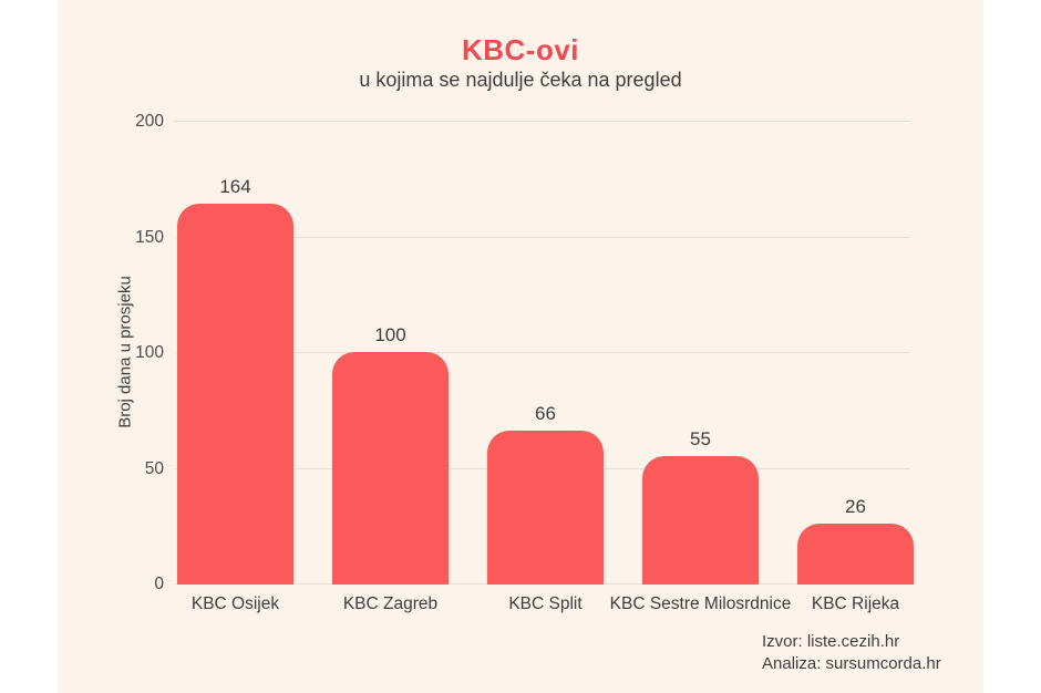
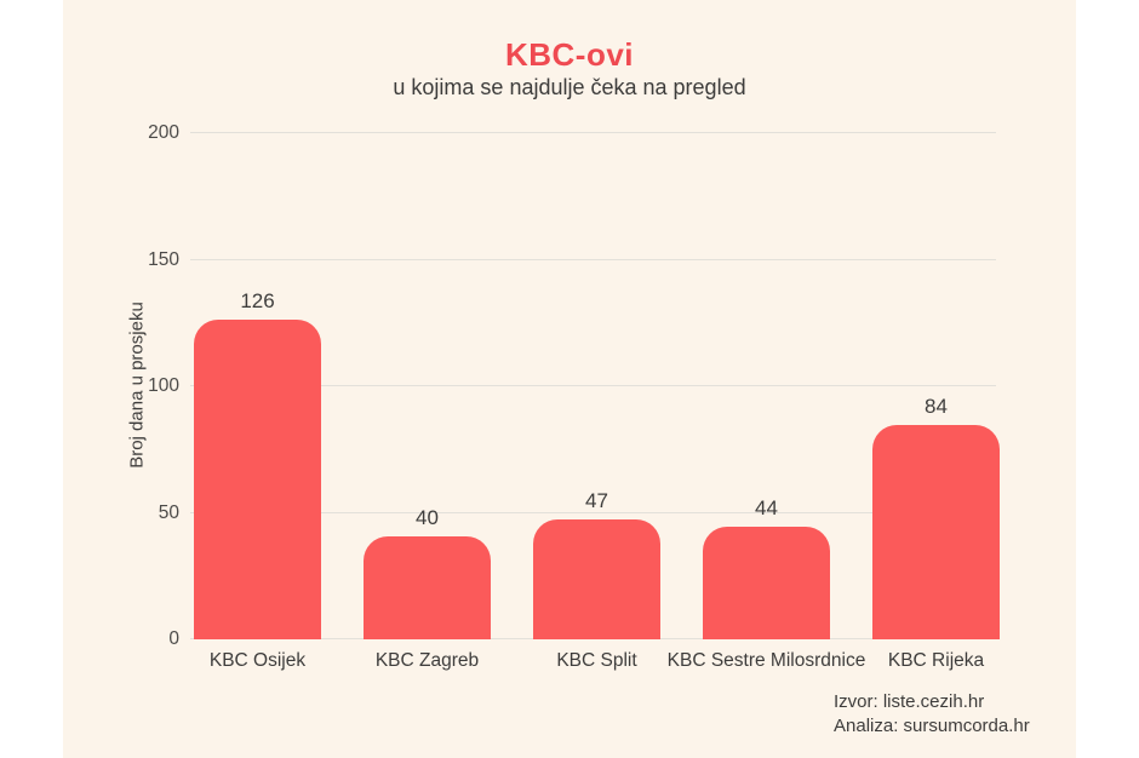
KBC Osijek: 164 -> 126
KBC Zagreb: 100 -> 40
KBC Split: 66 -> 47
KBC Sestre Milosrdnice: 55 -> 44
KBC Rijeka: 26 -> 84
